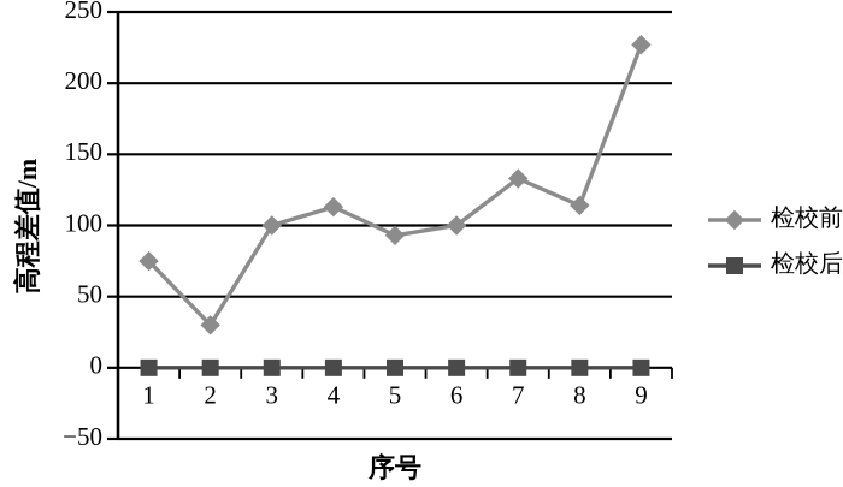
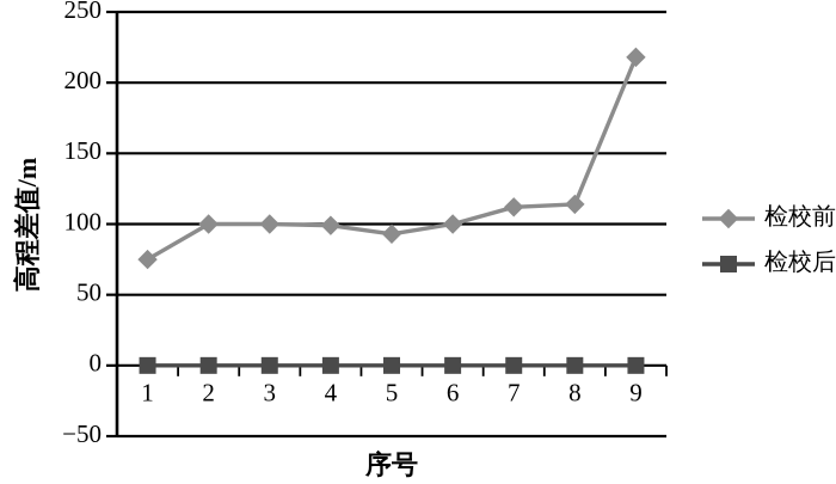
检校前/2: 30 -> 100
检校前/4: 113 -> 99
检校前/7: 133 -> 112
检校前/9: 227 -> 218
